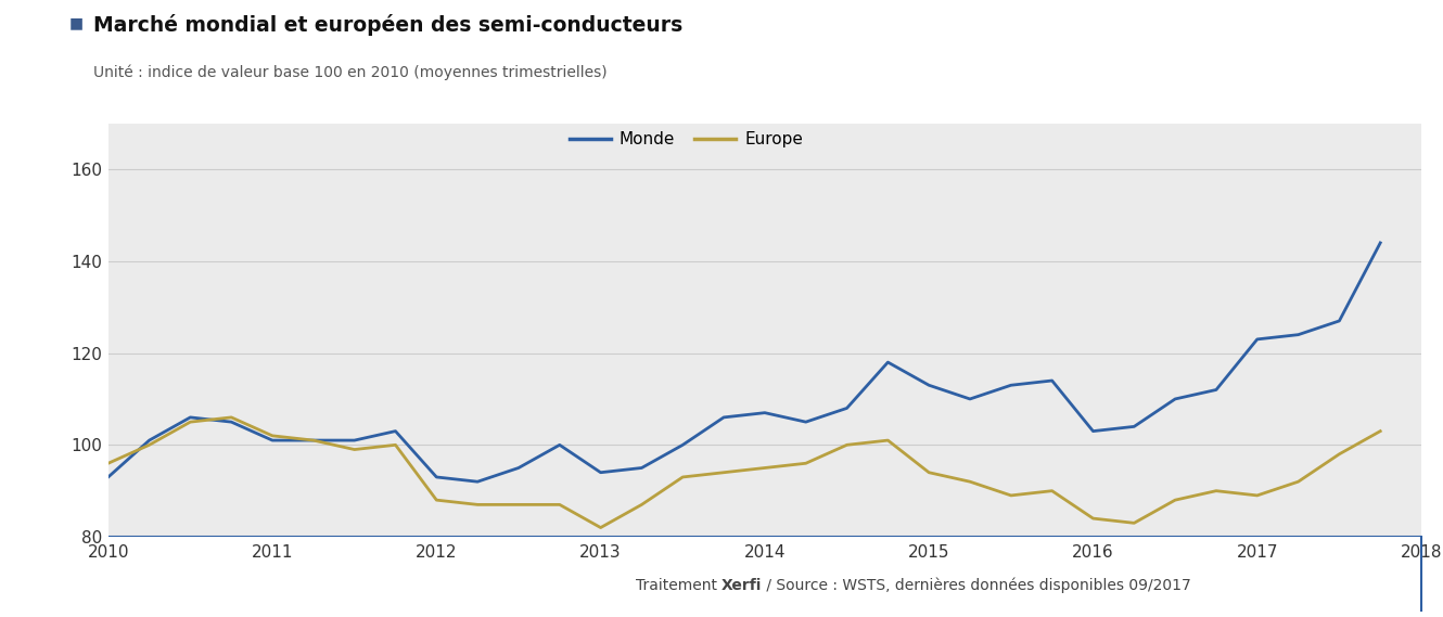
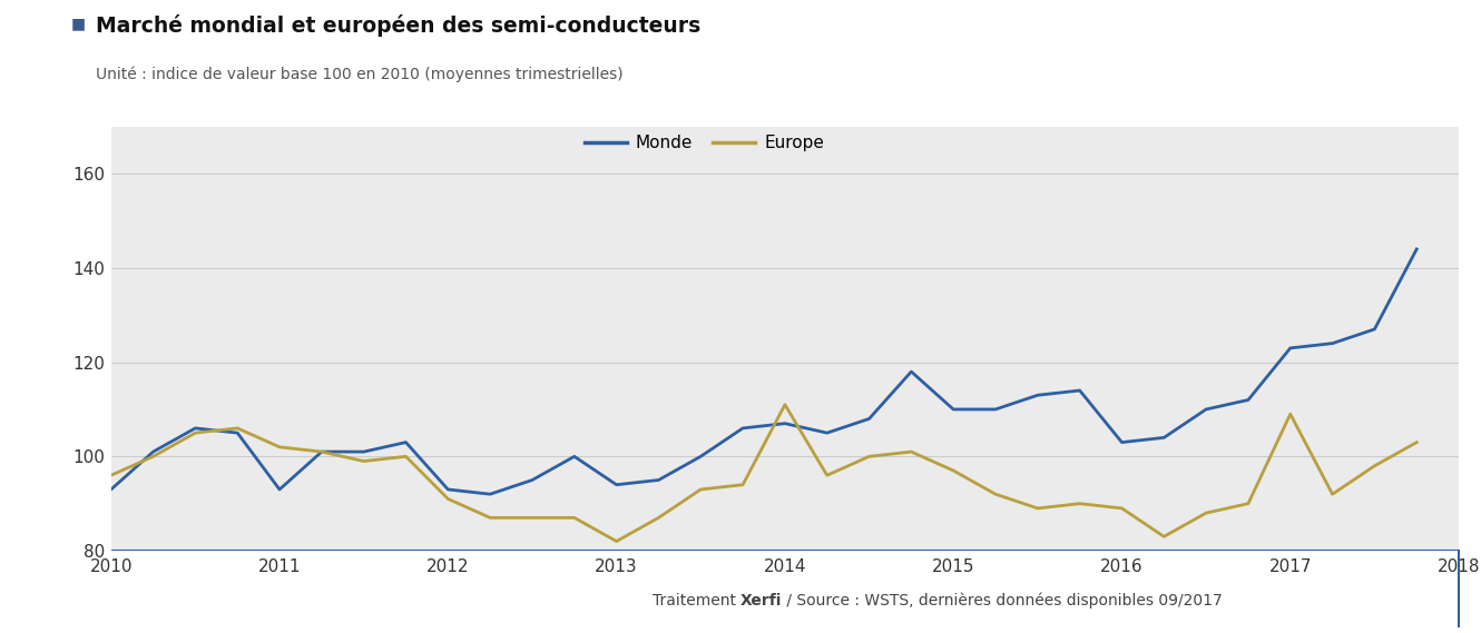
Monde/2011: 101 -> 93
Europe/2012: 88 -> 91
Europe/2014: 95 -> 111
Monde/2015: 113 -> 110
Europe/2015: 94 -> 97
Europe/2016: 84 -> 89
Europe/2017: 89 -> 109
